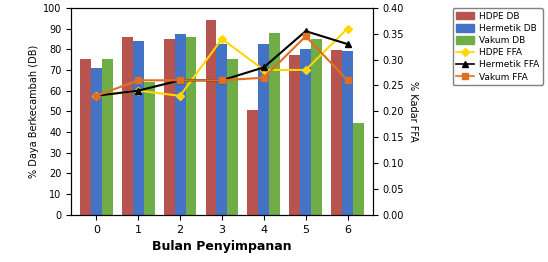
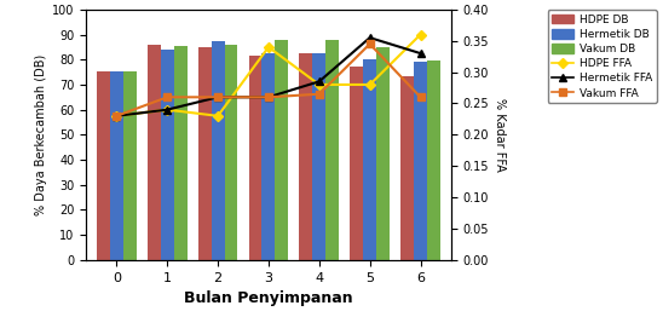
Hermetik DB/0: 71.0 -> 75.5
Vakum DB/1: 64.0 -> 85.5
HDPE DB/3: 94.0 -> 81.5
Vakum DB/3: 75.5 -> 88.0
HDPE DB/4: 50.5 -> 82.5
HDPE DB/6: 79.5 -> 73.5
Vakum DB/6: 44.5 -> 79.5
